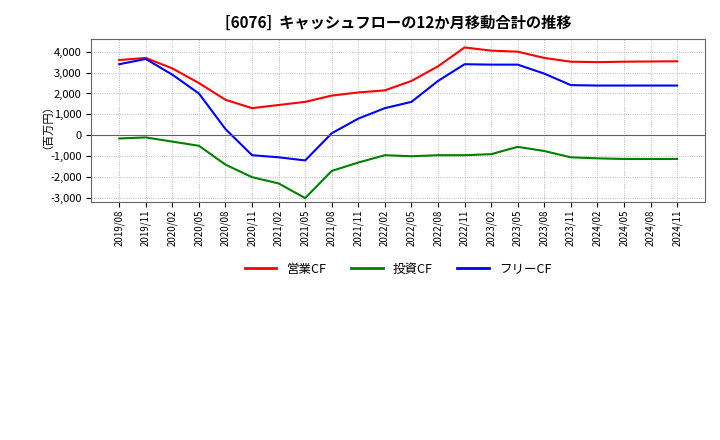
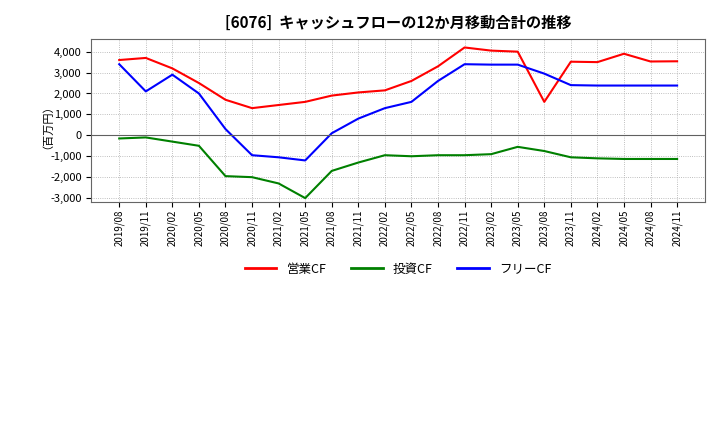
フリーCF/2019/11: 3,650 -> 2,100
投資CF/2020/08: -1,400 -> -1,950
営業CF/2023/08: 3,700 -> 1,600
営業CF/2024/05: 3,520 -> 3,900
